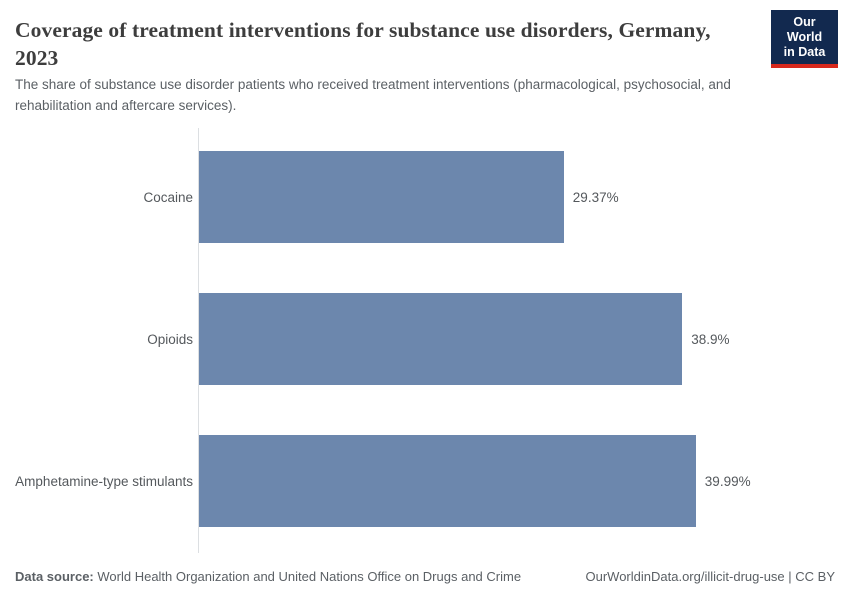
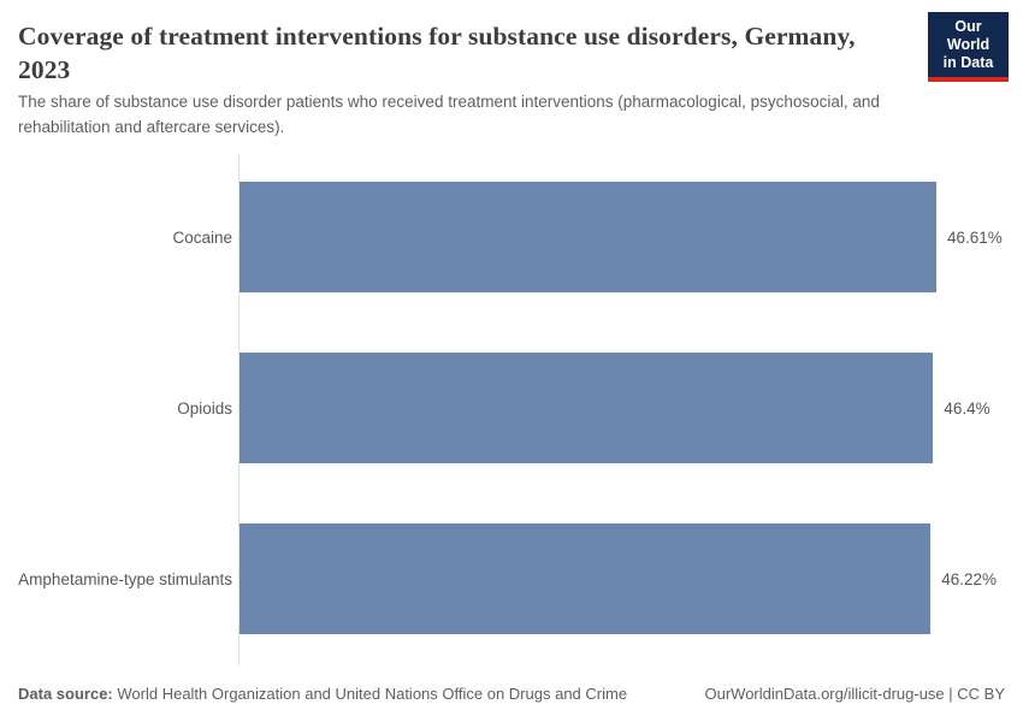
Cocaine: 29.37% -> 46.61%
Opioids: 38.9% -> 46.4%
Amphetamine-type stimulants: 39.99% -> 46.22%
